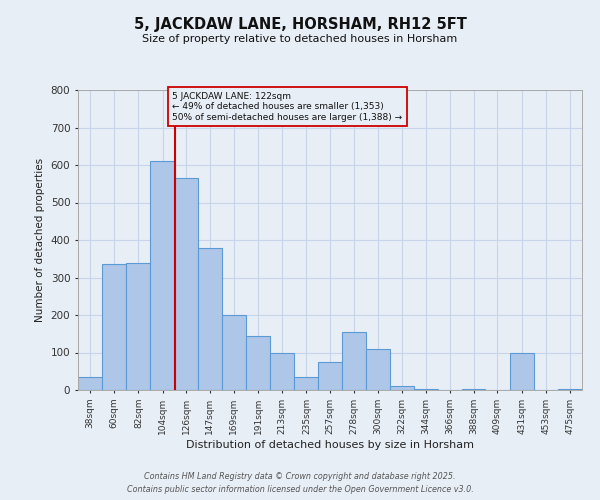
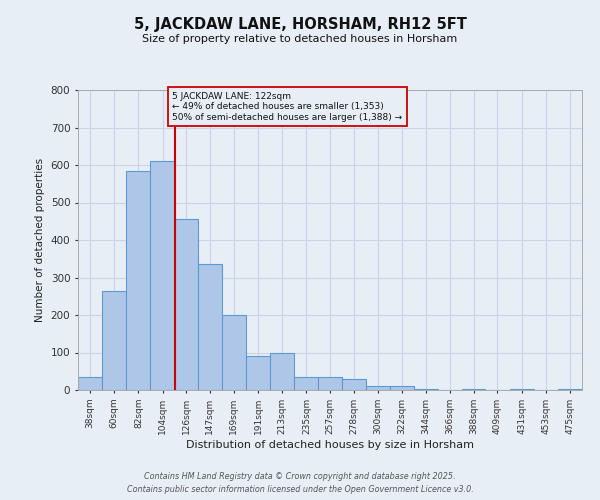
60sqm: 335 -> 265
82sqm: 340 -> 585
126sqm: 565 -> 455
147sqm: 380 -> 335
191sqm: 145 -> 92
257sqm: 75 -> 35
278sqm: 155 -> 30
300sqm: 110 -> 12
431sqm: 100 -> 2
